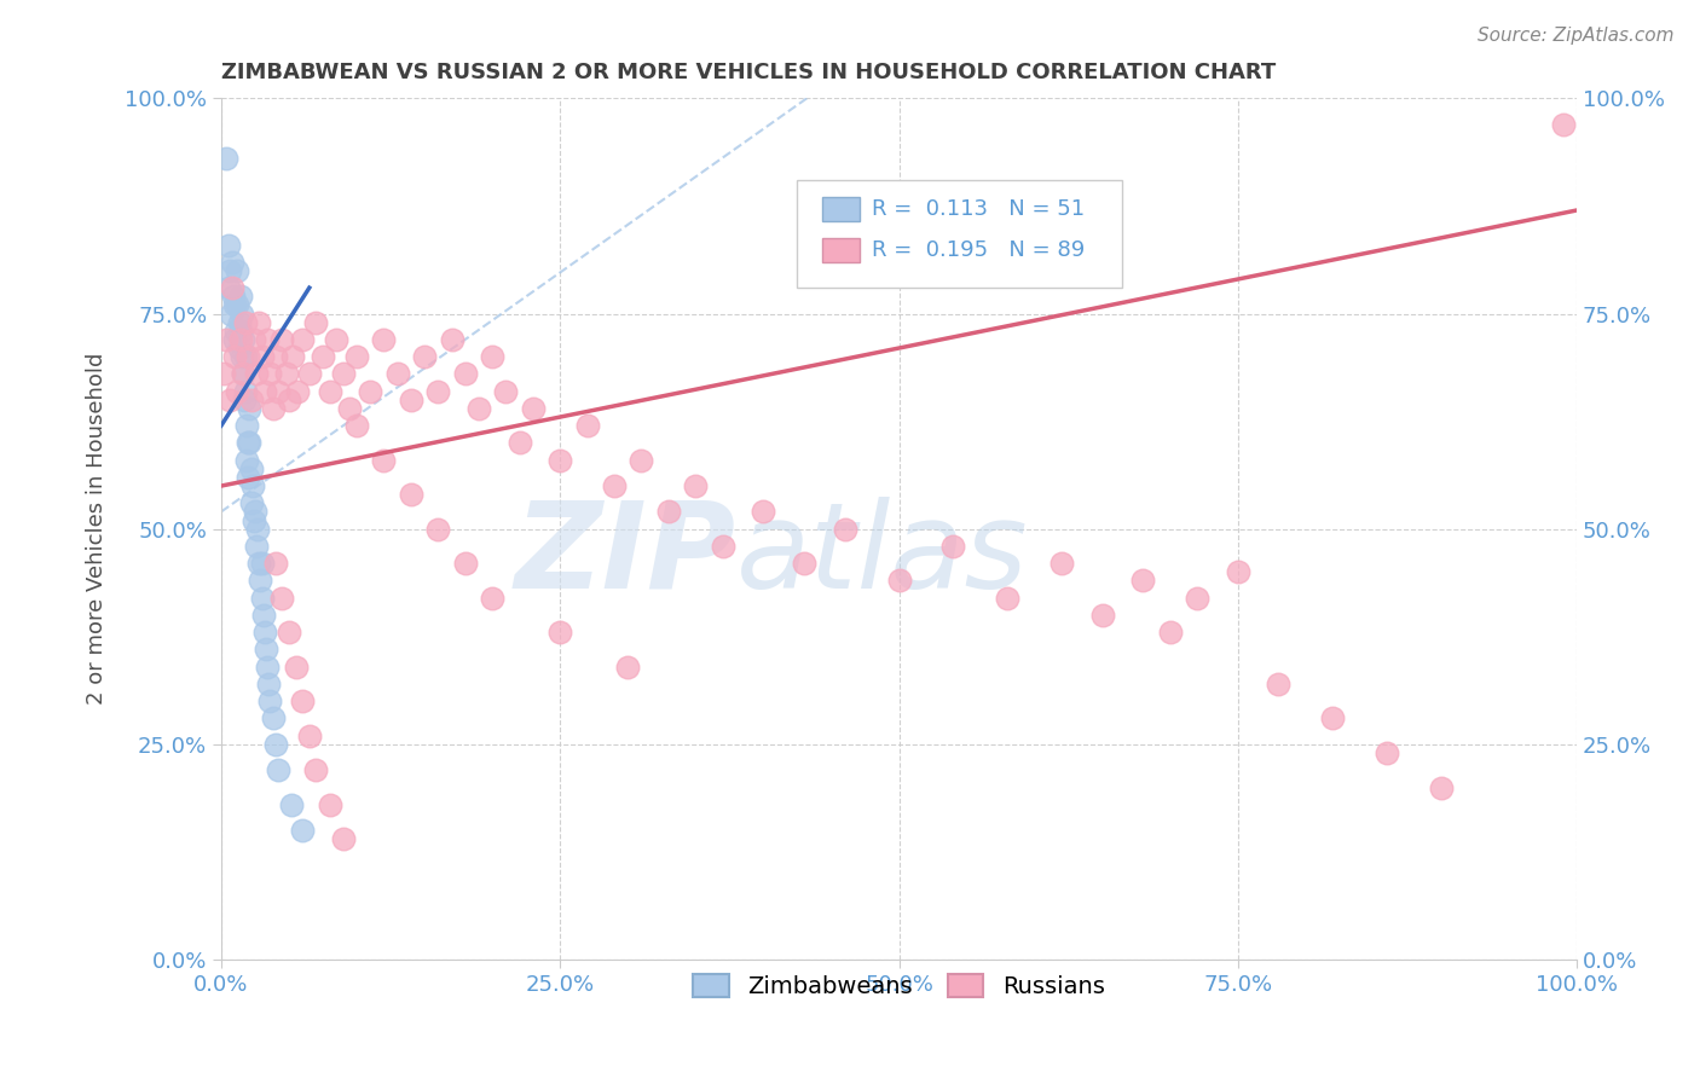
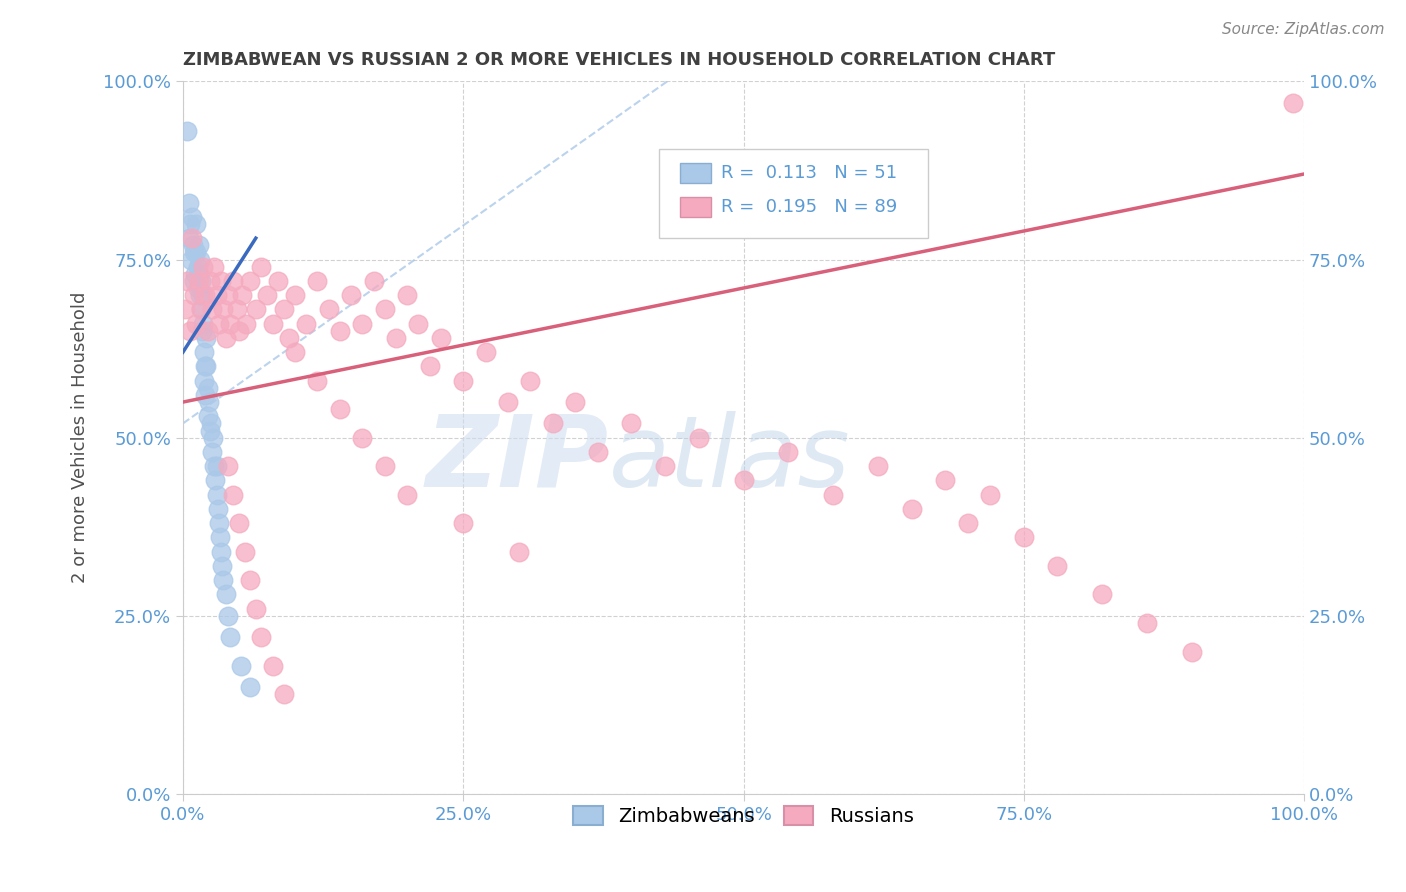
Russians/75.0%: 45% -> 36%
